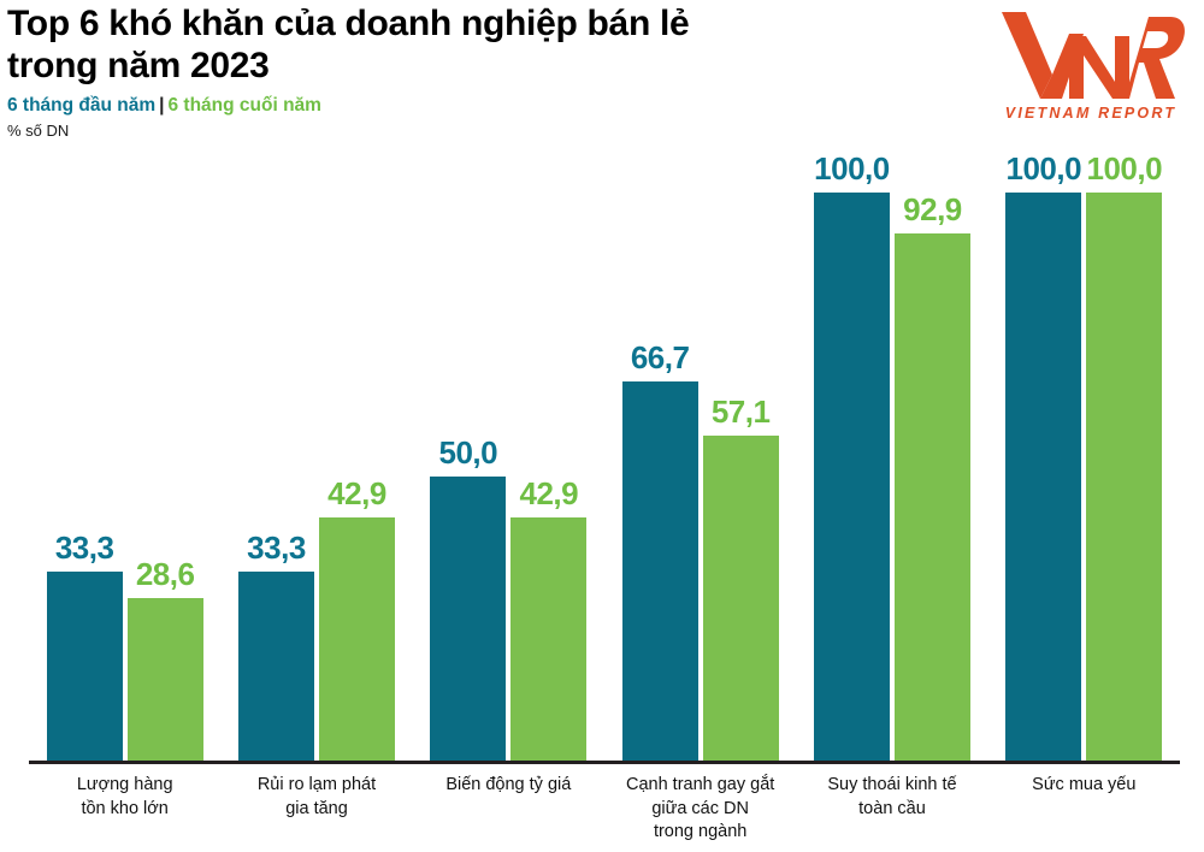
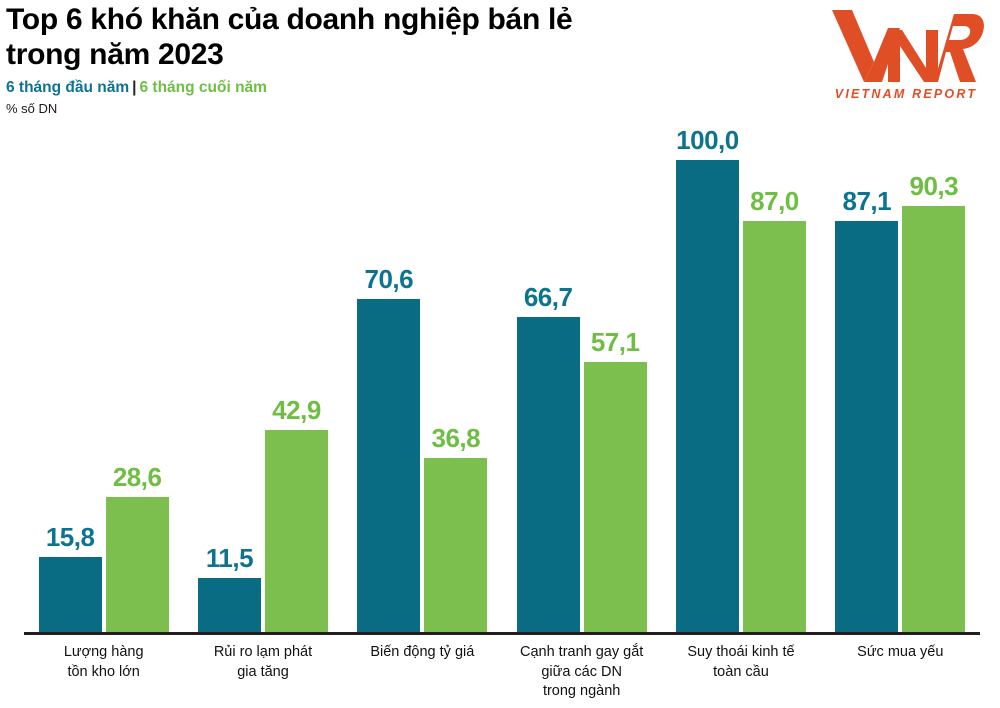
6 tháng đầu năm/Lượng hàng tồn kho lớn: 33,3 -> 15,8
6 tháng đầu năm/Rủi ro lạm phát gia tăng: 33,3 -> 11,5
6 tháng đầu năm/Biến động tỷ giá: 50,0 -> 70,6
6 tháng cuối năm/Biến động tỷ giá: 42,9 -> 36,8
6 tháng cuối năm/Suy thoái kinh tế toàn cầu: 92,9 -> 87,0
6 tháng đầu năm/Sức mua yếu: 100,0 -> 87,1
6 tháng cuối năm/Sức mua yếu: 100,0 -> 90,3
